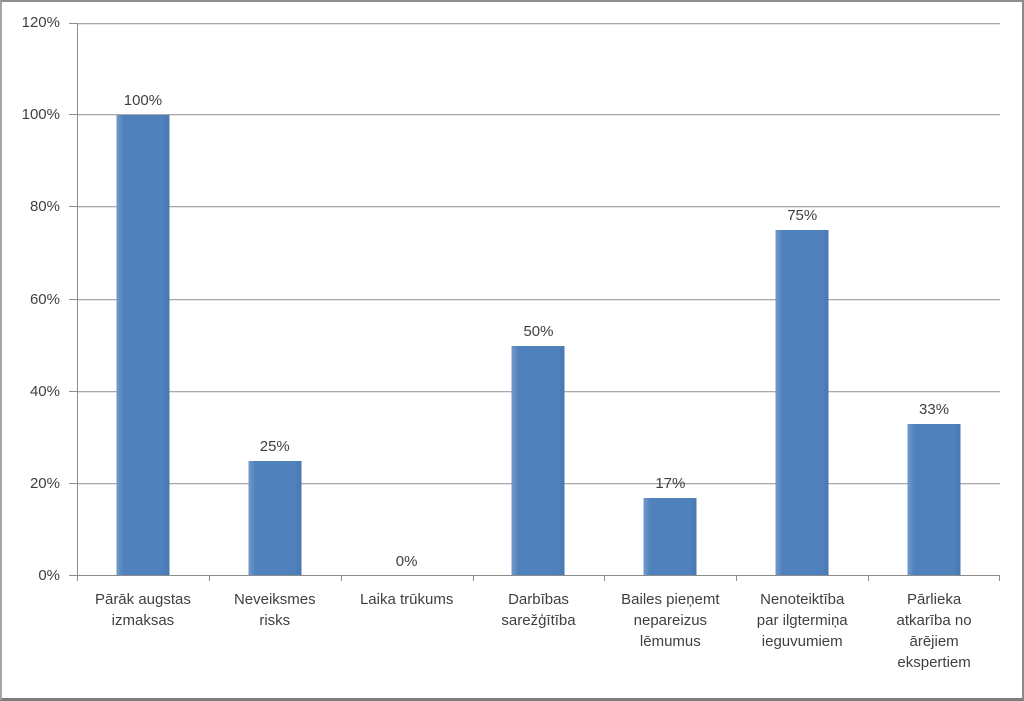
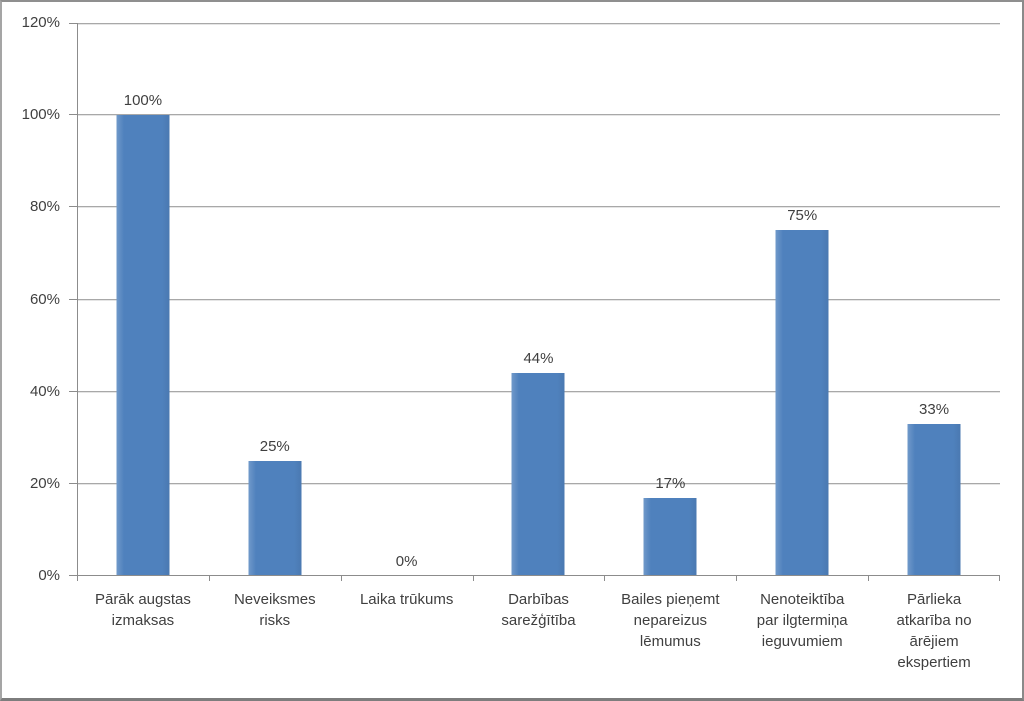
Darbības sarežģītība: 50% -> 44%
